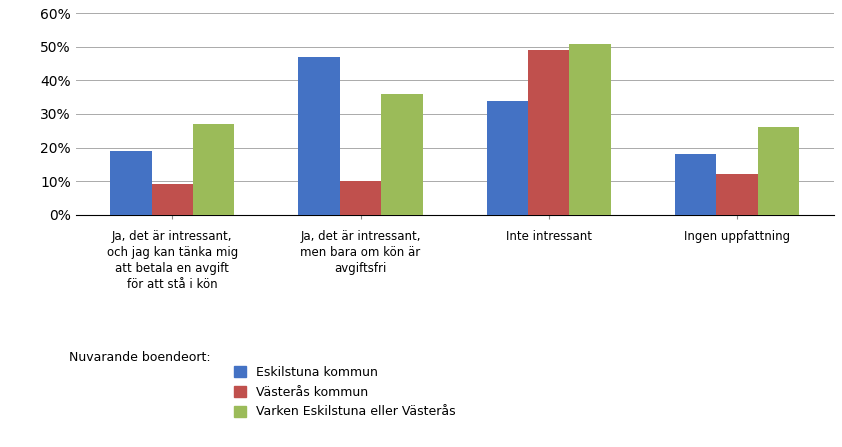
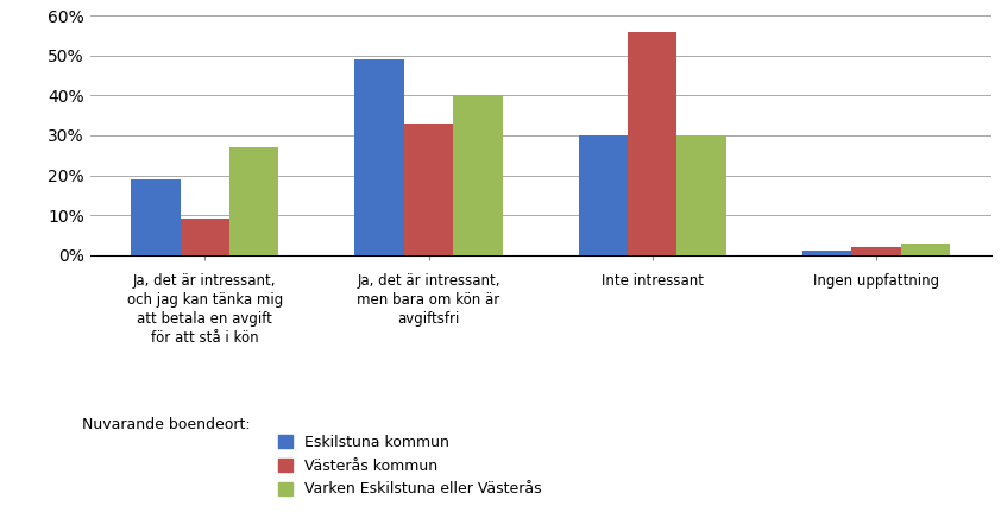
Eskilstuna kommun/Ja, det är intressant, men bara om kön är avgiftsfri: 47% -> 49%
Västerås kommun/Ja, det är intressant, men bara om kön är avgiftsfri: 10% -> 33%
Varken Eskilstuna eller Västerås/Ja, det är intressant, men bara om kön är avgiftsfri: 36% -> 40%
Eskilstuna kommun/Inte intressant: 34% -> 30%
Västerås kommun/Inte intressant: 49% -> 56%
Varken Eskilstuna eller Västerås/Inte intressant: 51% -> 30%
Eskilstuna kommun/Ingen uppfattning: 18% -> 1%
Västerås kommun/Ingen uppfattning: 12% -> 2%
Varken Eskilstuna eller Västerås/Ingen uppfattning: 26% -> 3%
